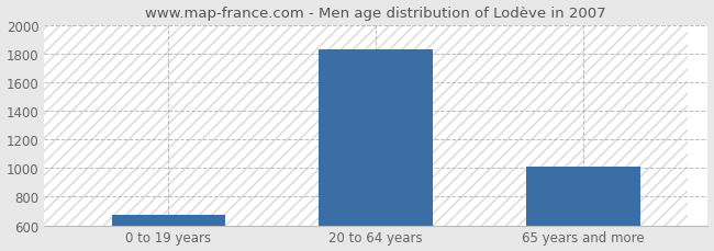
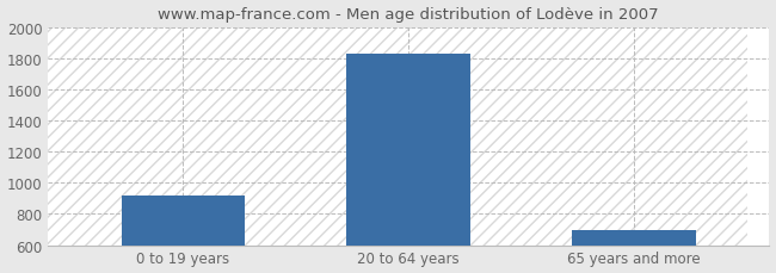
0 to 19 years: 670 -> 920
65 years and more: 1010 -> 700
